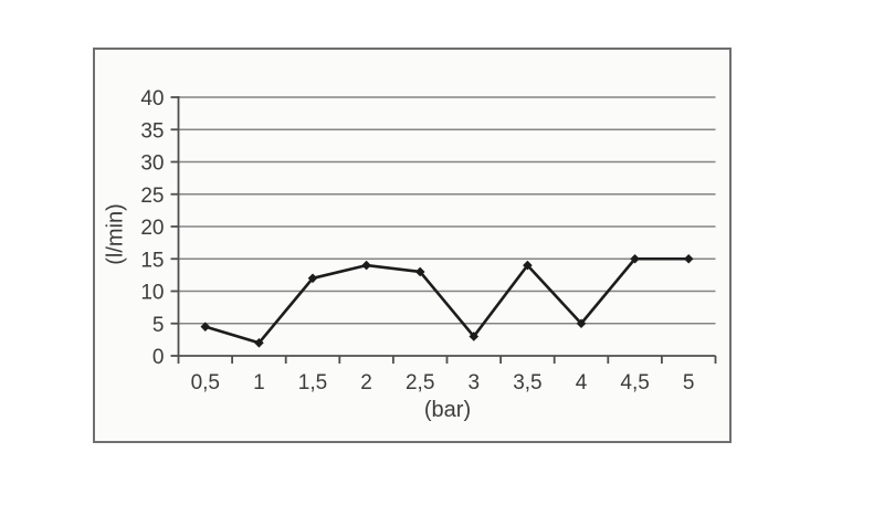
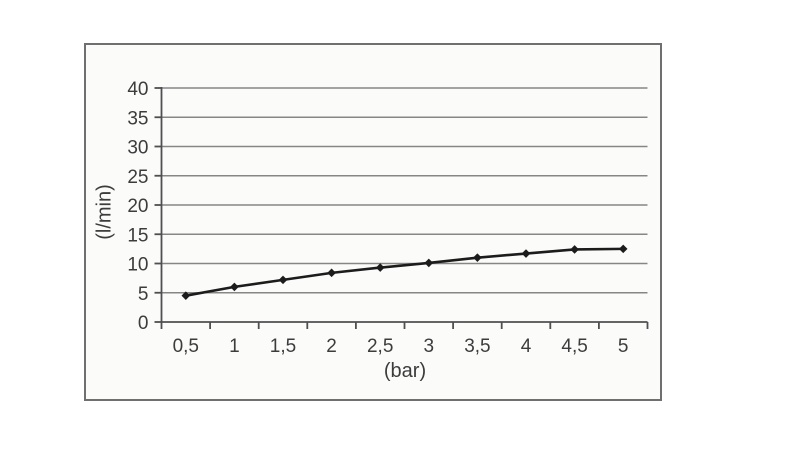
1: 2 -> 6
1,5: 12 -> 7
2: 14 -> 8
2,5: 13 -> 9
3: 3 -> 10
3,5: 14 -> 11
4: 5 -> 12
4,5: 15 -> 12
5: 15 -> 12
